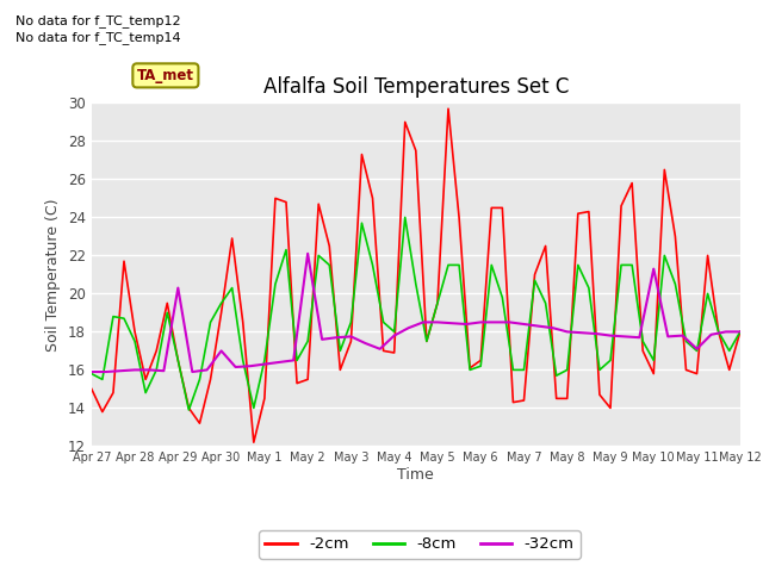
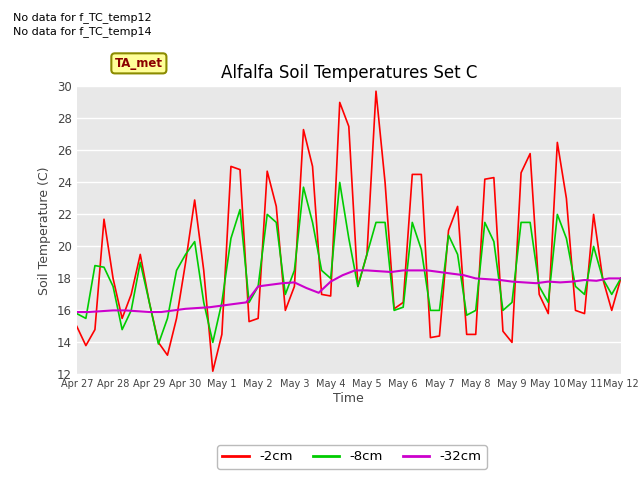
-32cm/Apr 29: 20.3 -> 15.9
-32cm/Apr 30: 17.0 -> 16.1
-32cm/May 2: 22.1 -> 17.5
-32cm/May 10: 21.3 -> 17.8
-32cm/May 11: 17.1 -> 17.9
